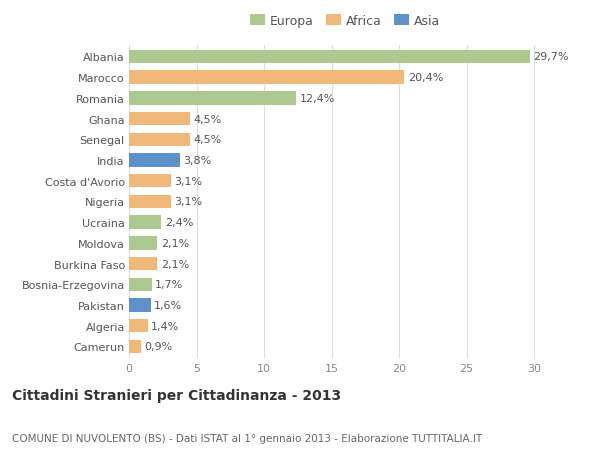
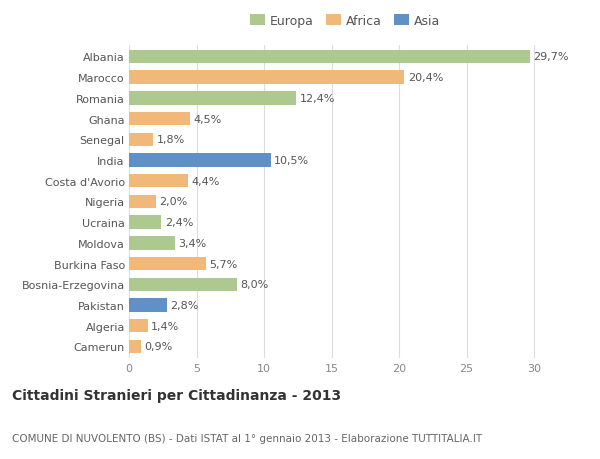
Senegal: 4,5% -> 1,8%
India: 3,8% -> 10,5%
Costa d'Avorio: 3,1% -> 4,4%
Nigeria: 3,1% -> 2,0%
Moldova: 2,1% -> 3,4%
Burkina Faso: 2,1% -> 5,7%
Bosnia-Erzegovina: 1,7% -> 8,0%
Pakistan: 1,6% -> 2,8%
